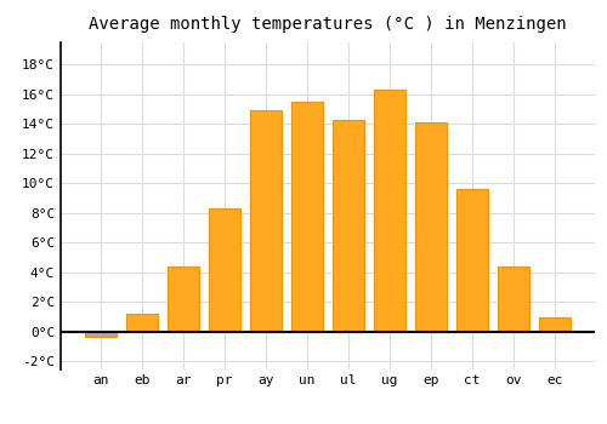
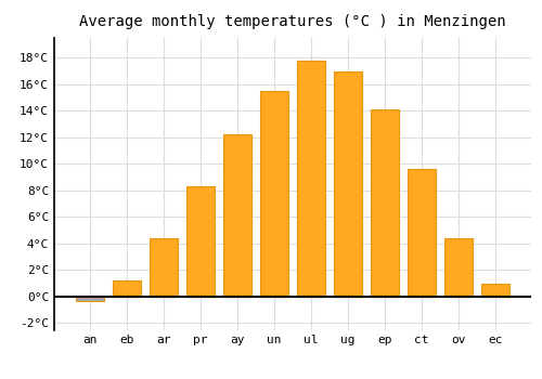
ay: 14.9°C -> 12.2°C
ul: 14.3°C -> 17.8°C
ug: 16.3°C -> 17.0°C
